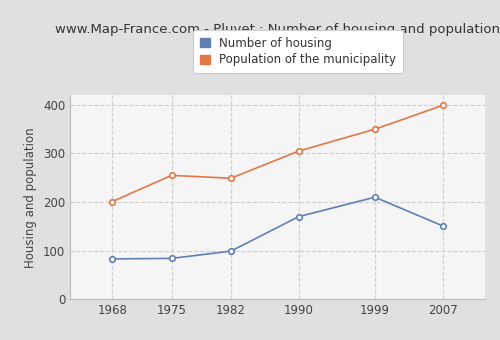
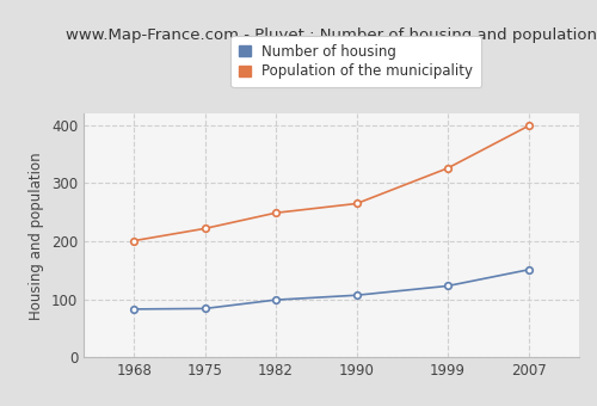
Population of the municipality/1975: 255 -> 222
Number of housing/1990: 170 -> 107
Population of the municipality/1990: 305 -> 265
Number of housing/1999: 210 -> 123
Population of the municipality/1999: 350 -> 326
